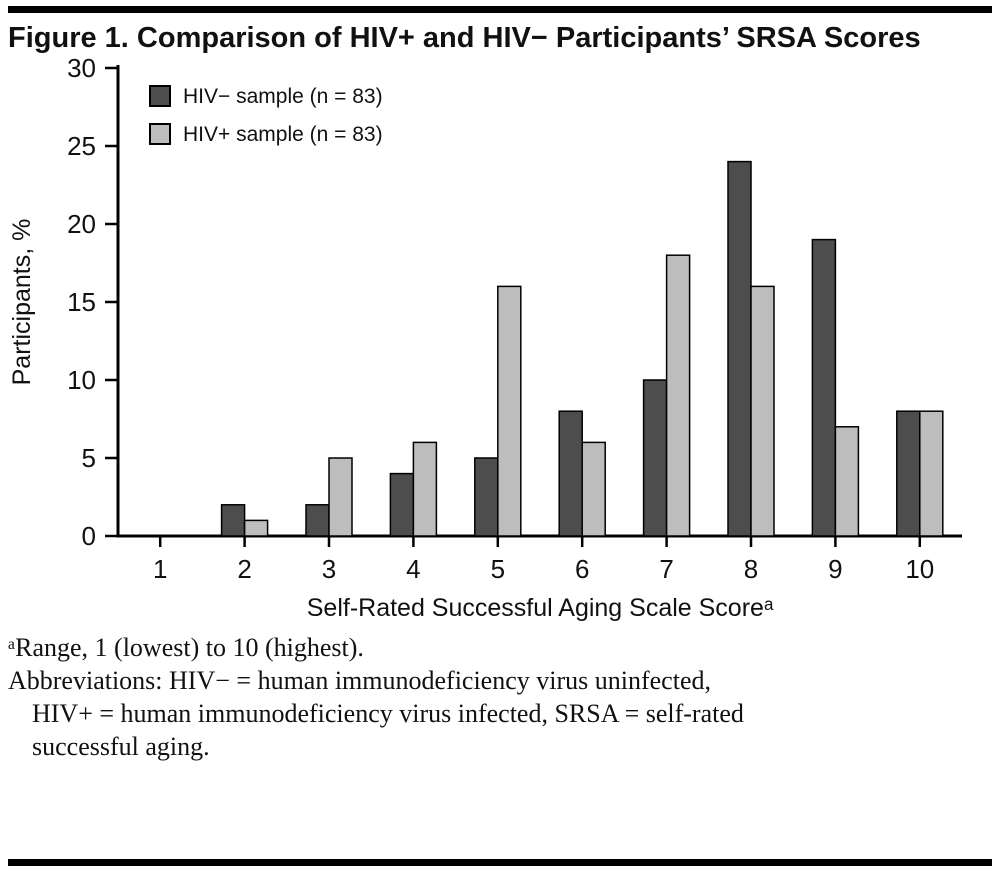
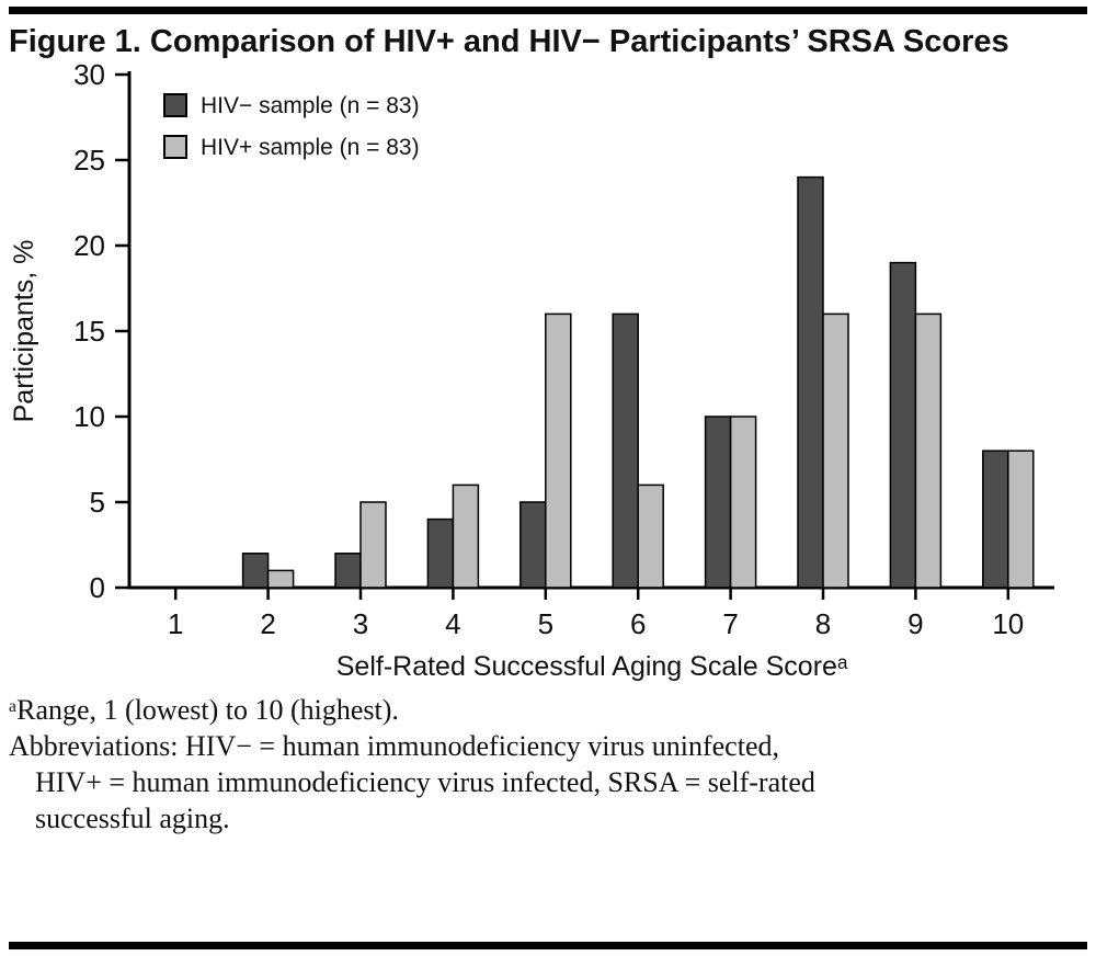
HIV− sample (n = 83)/6: 8 -> 16
HIV+ sample (n = 83)/7: 18 -> 10
HIV+ sample (n = 83)/9: 7 -> 16
